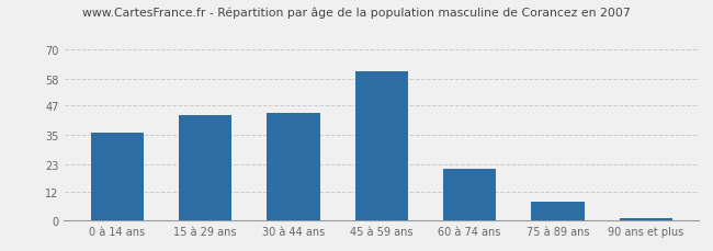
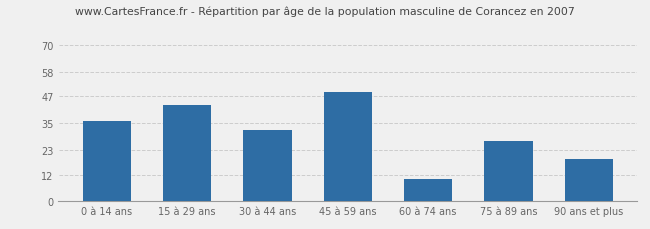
30 à 44 ans: 44 -> 32
45 à 59 ans: 61 -> 49
60 à 74 ans: 21 -> 10
75 à 89 ans: 8 -> 27
90 ans et plus: 1 -> 19
